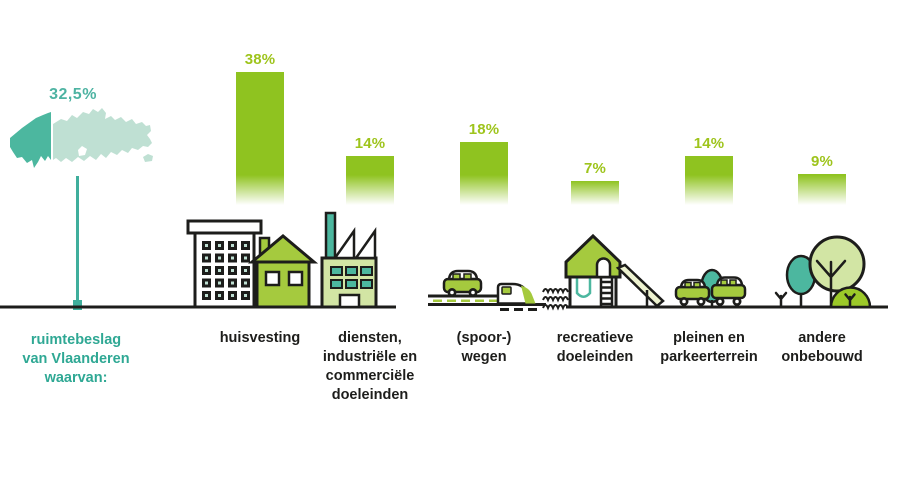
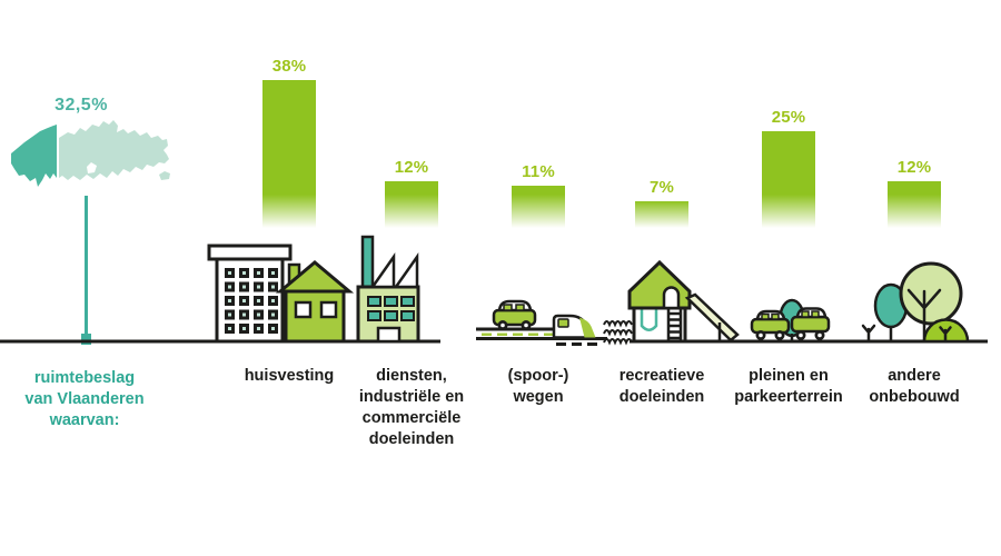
diensten, industriële en commerciële doeleinden: 14% -> 12%
(spoor-) wegen: 18% -> 11%
pleinen en parkeerterrein: 14% -> 25%
andere onbebouwd: 9% -> 12%
